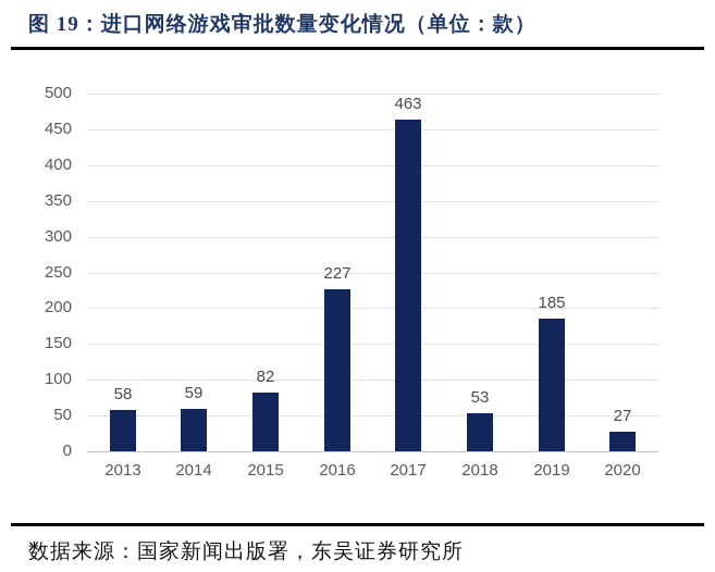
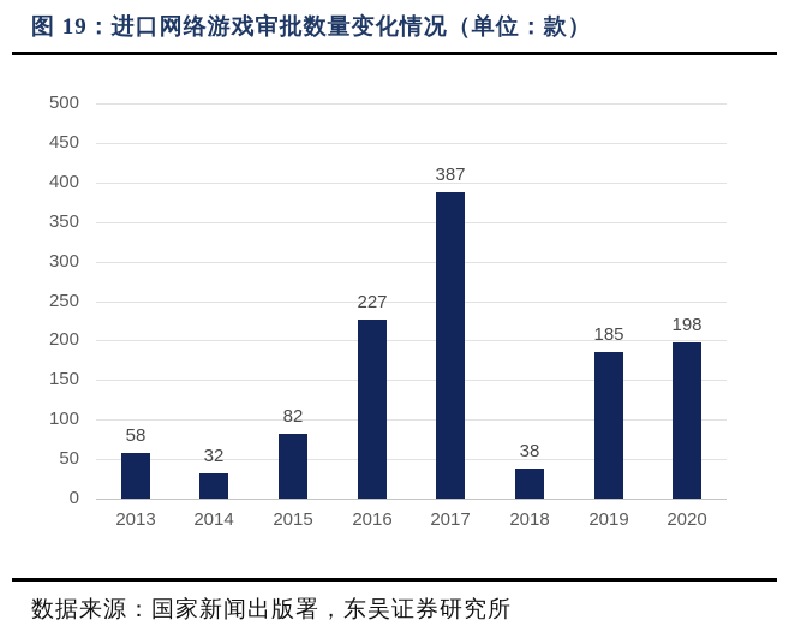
2014: 59 -> 32
2017: 463 -> 387
2018: 53 -> 38
2020: 27 -> 198
